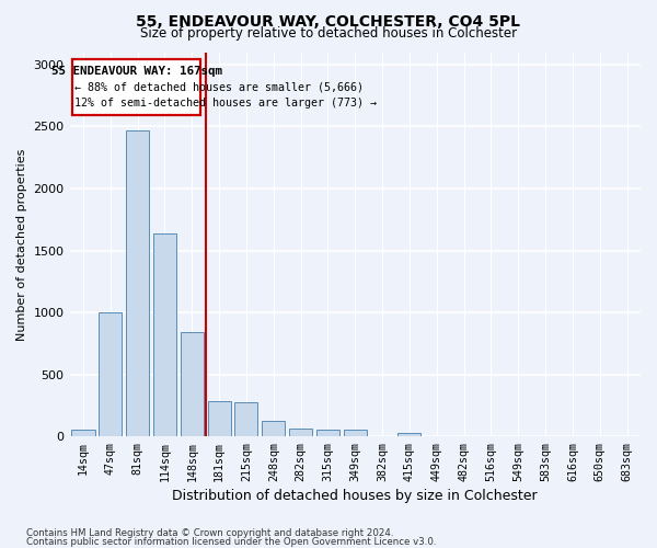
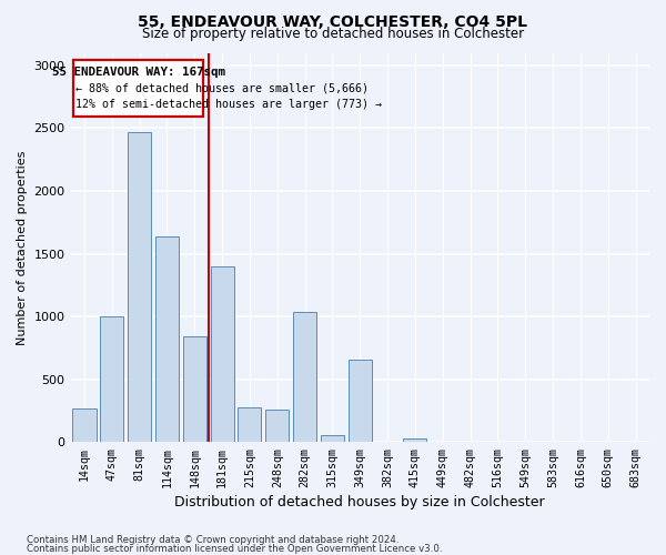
14sqm: 60 -> 270
181sqm: 280 -> 1400
248sqm: 130 -> 260
282sqm: 60 -> 1040
349sqm: 50 -> 660
